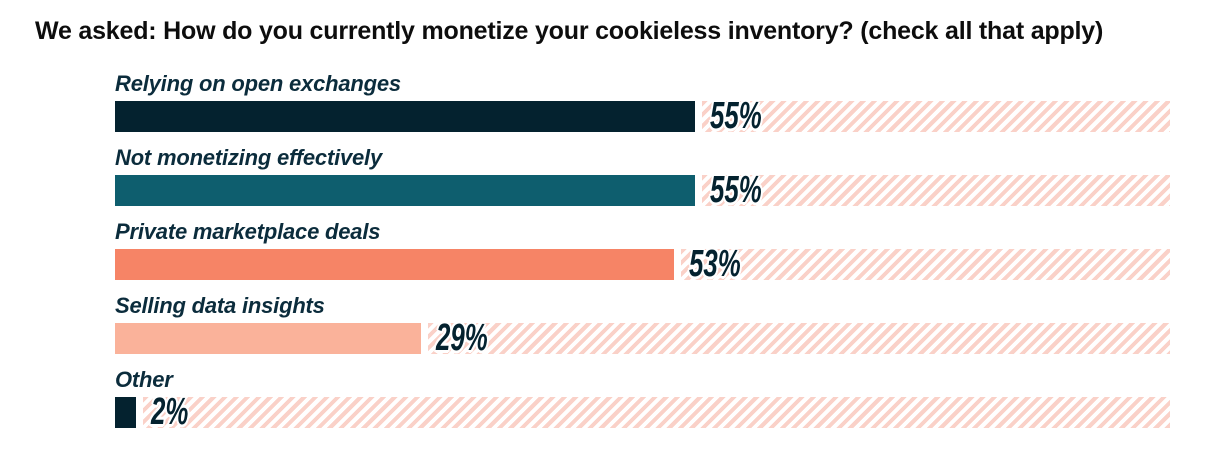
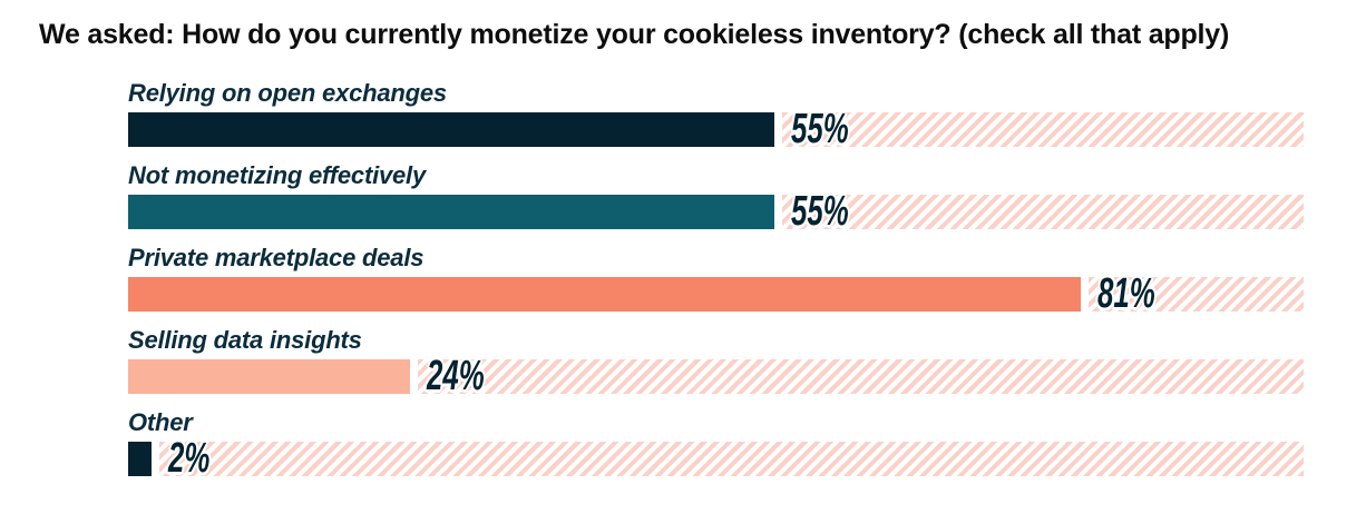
Private marketplace deals: 53% -> 81%
Selling data insights: 29% -> 24%
